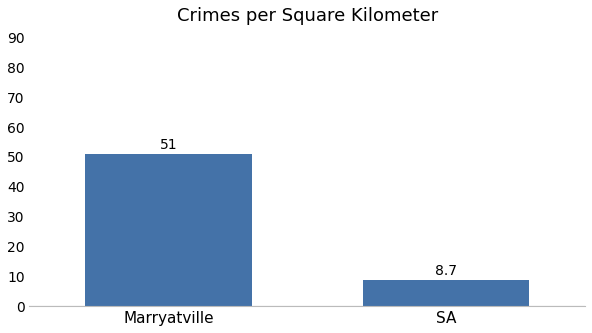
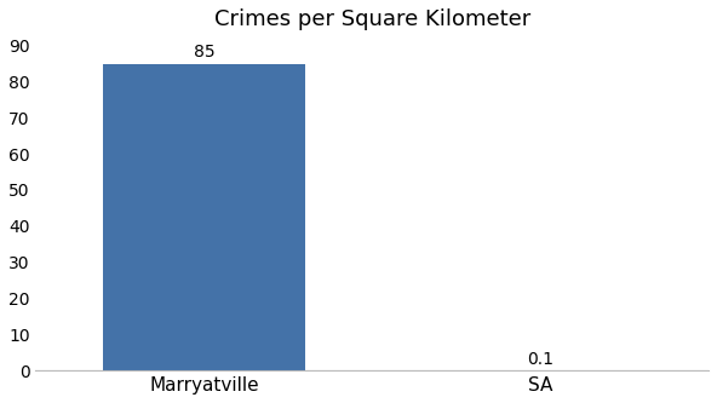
Marryatville: 51 -> 85
SA: 8.7 -> 0.1
